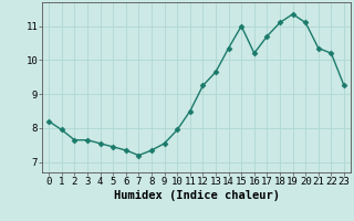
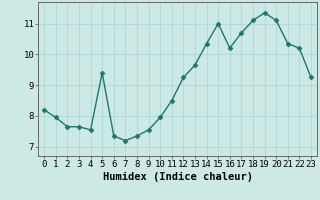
5: 7.45 -> 9.40
